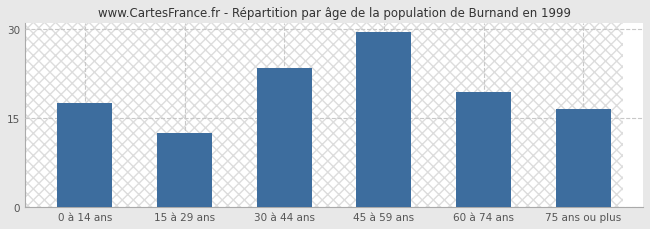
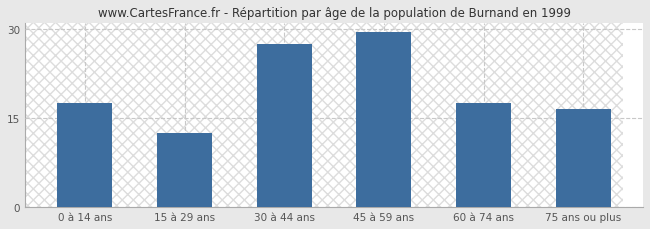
30 à 44 ans: 23.4 -> 27.5
60 à 74 ans: 19.4 -> 17.5
